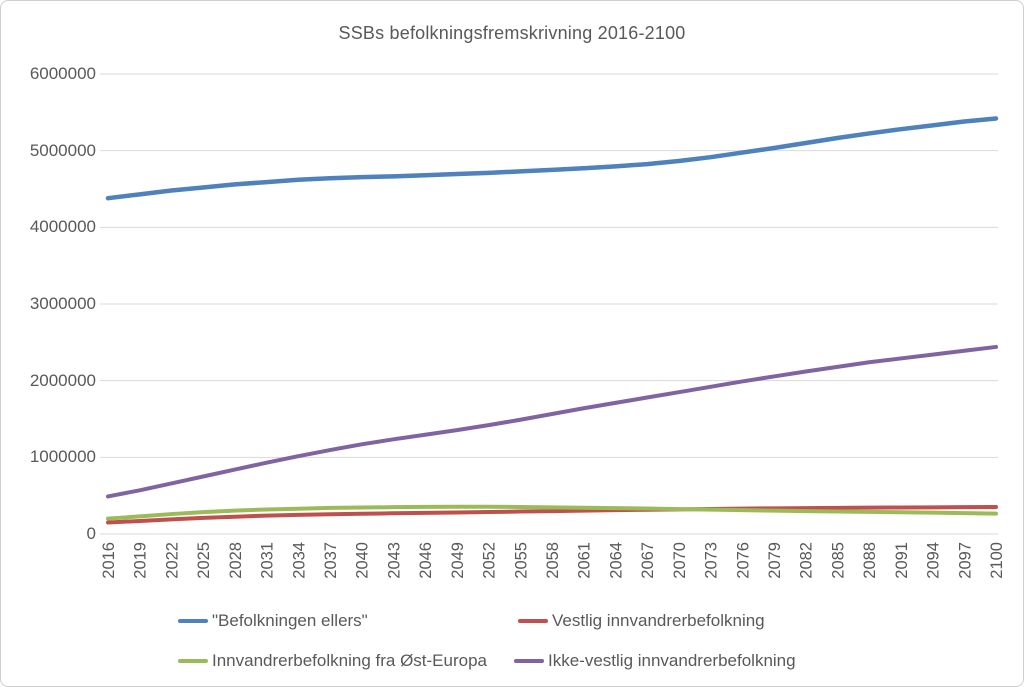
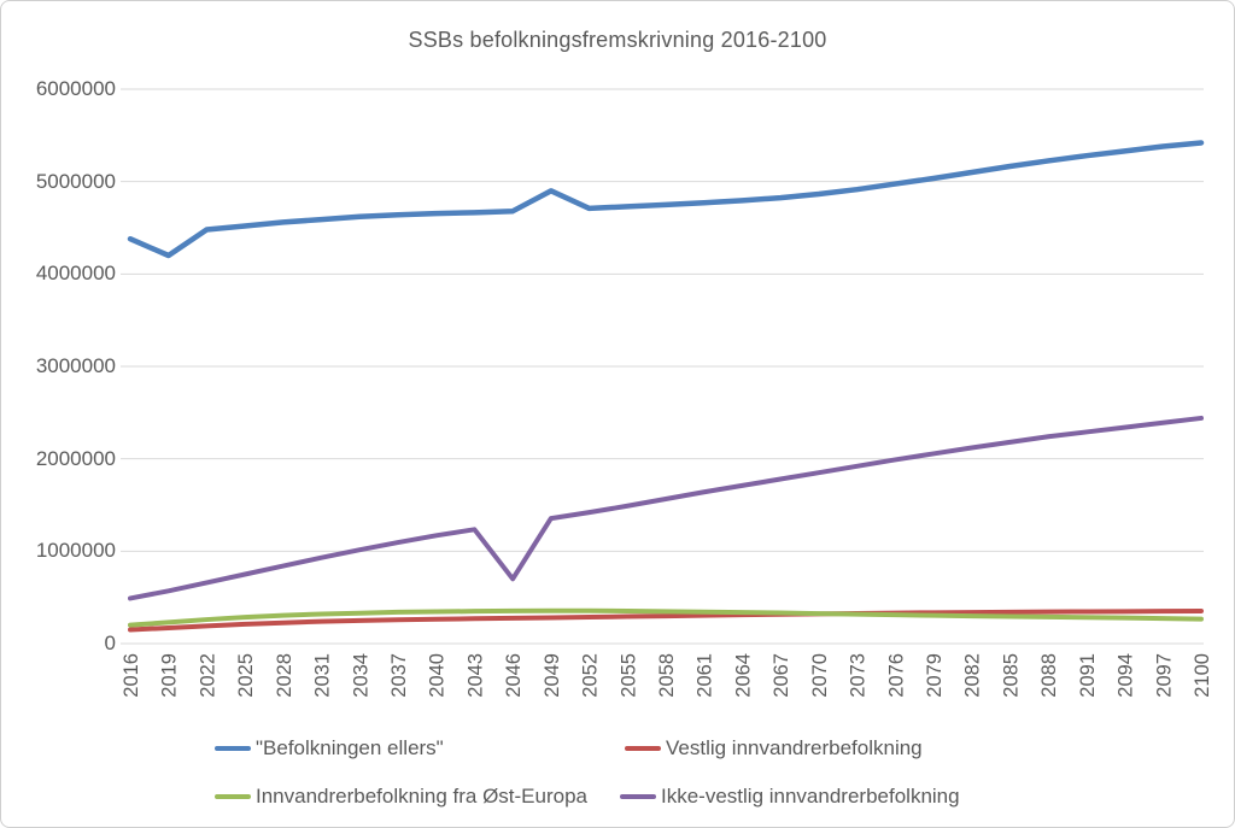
"Befolkningen ellers"/2019: 4400000 -> 4200000
Ikke-vestlig innvandrerbefolkning/2046: 1300000 -> 700000
"Befolkningen ellers"/2049: 4700000 -> 4900000
